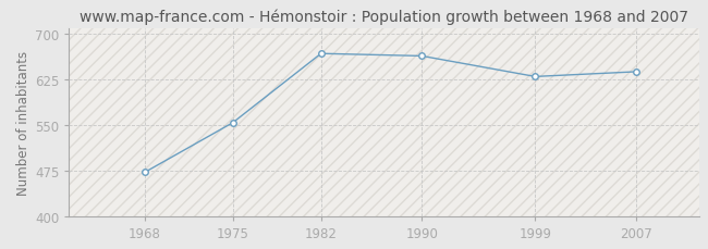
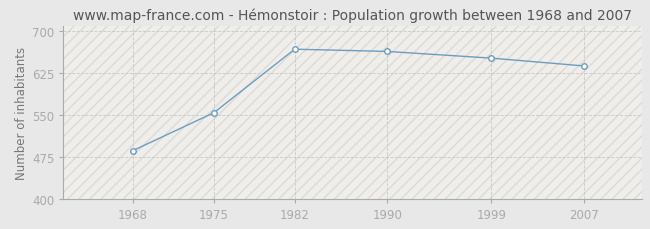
1968: 472 -> 486
1999: 630 -> 652
